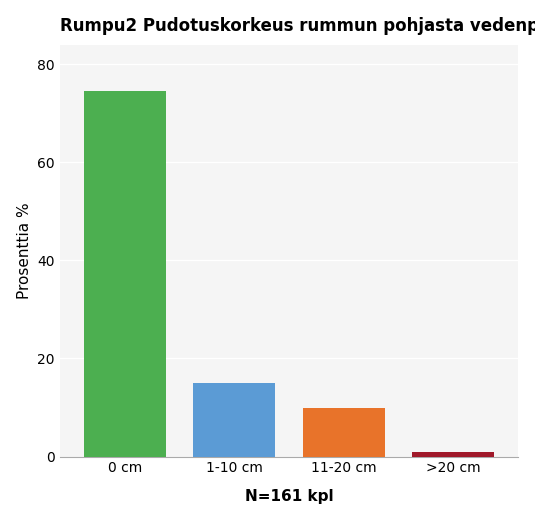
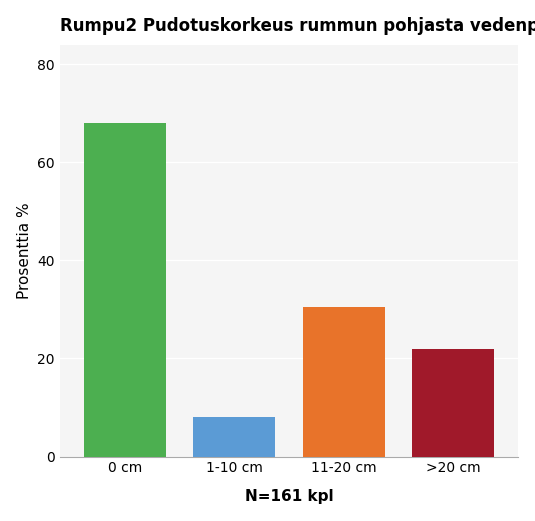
0 cm: 74.5 -> 68.0
1-10 cm: 15.0 -> 8.0
11-20 cm: 10.0 -> 30.5
>20 cm: 1.0 -> 22.0
